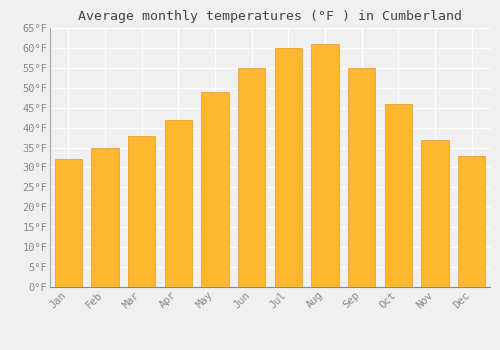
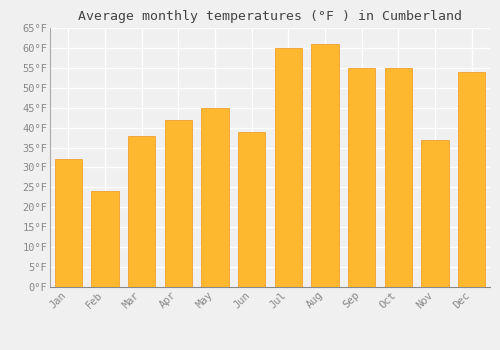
Feb: 35°F -> 24°F
May: 49°F -> 45°F
Jun: 55°F -> 39°F
Oct: 46°F -> 55°F
Dec: 33°F -> 54°F
